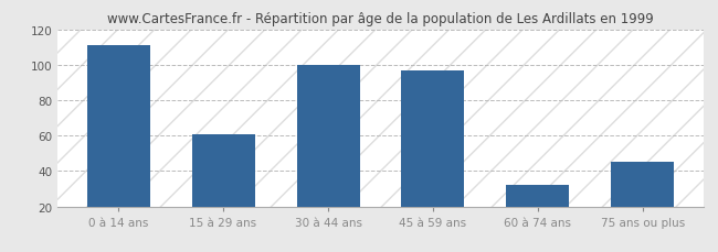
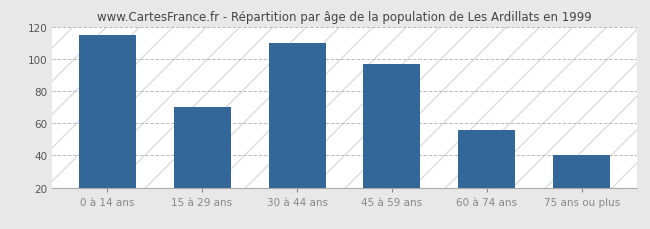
0 à 14 ans: 111 -> 115
15 à 29 ans: 61 -> 70
30 à 44 ans: 100 -> 110
60 à 74 ans: 32 -> 56
75 ans ou plus: 45 -> 40
